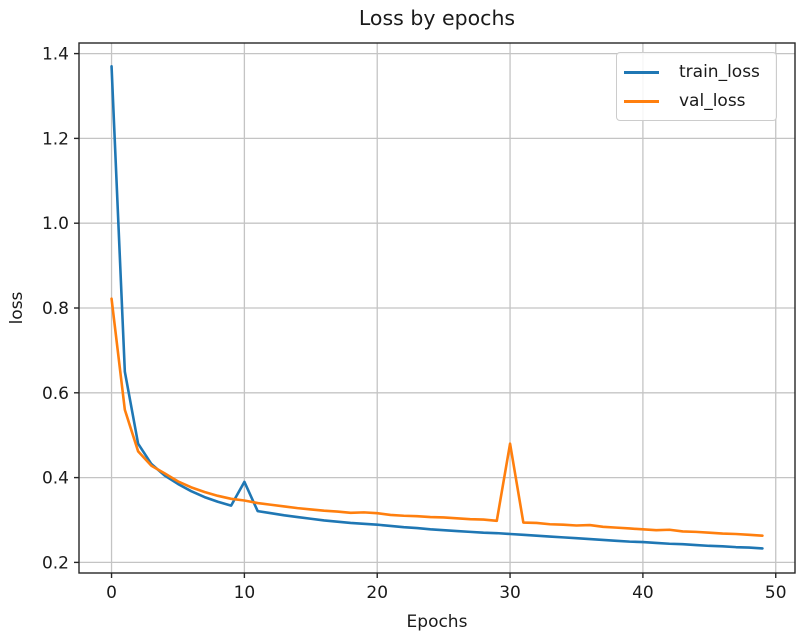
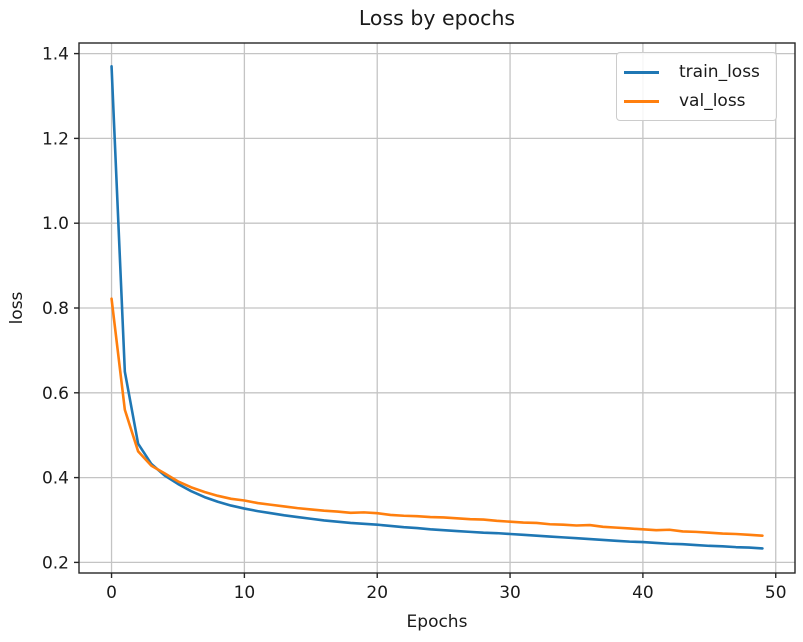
train_loss/10: 0.39 -> 0.33
val_loss/30: 0.48 -> 0.30
